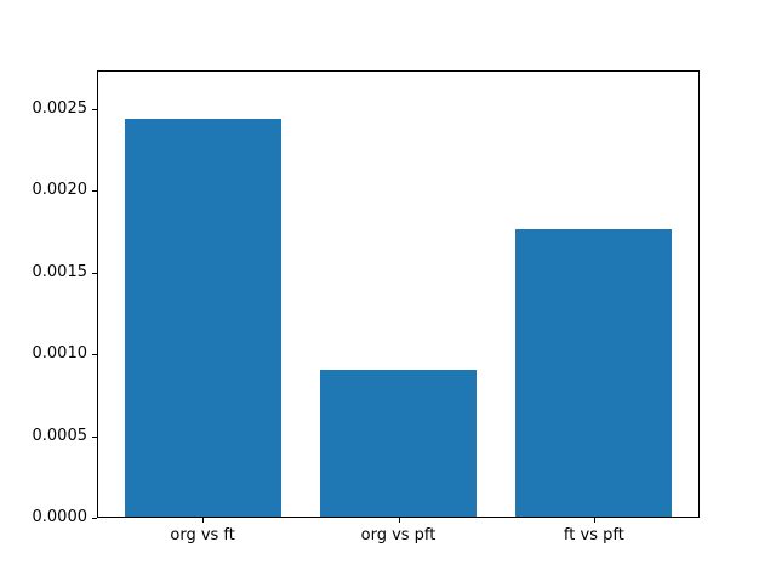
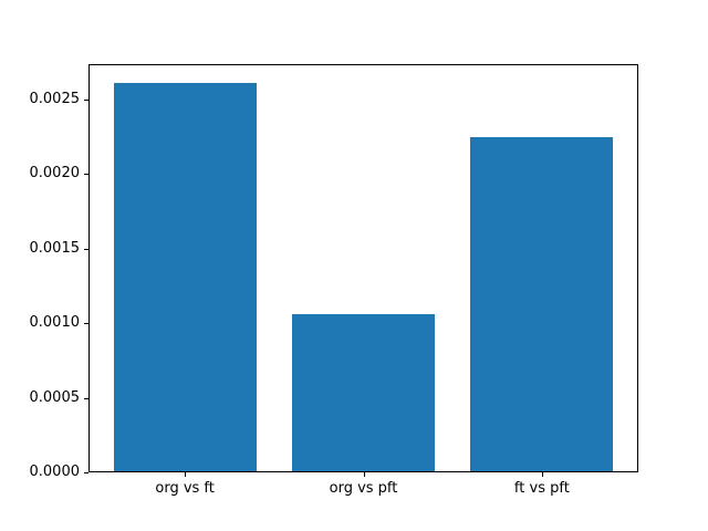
org vs ft: 0.00243 -> 0.00260
org vs pft: 0.00090 -> 0.00105
ft vs pft: 0.00176 -> 0.00224
